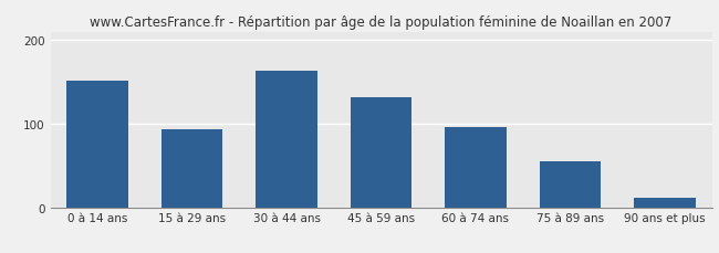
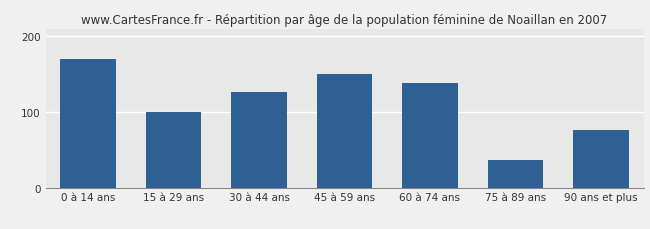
0 à 14 ans: 152 -> 170
15 à 29 ans: 93 -> 100
30 à 44 ans: 163 -> 126
45 à 59 ans: 132 -> 150
60 à 74 ans: 96 -> 138
75 à 89 ans: 55 -> 36
90 ans et plus: 12 -> 76
